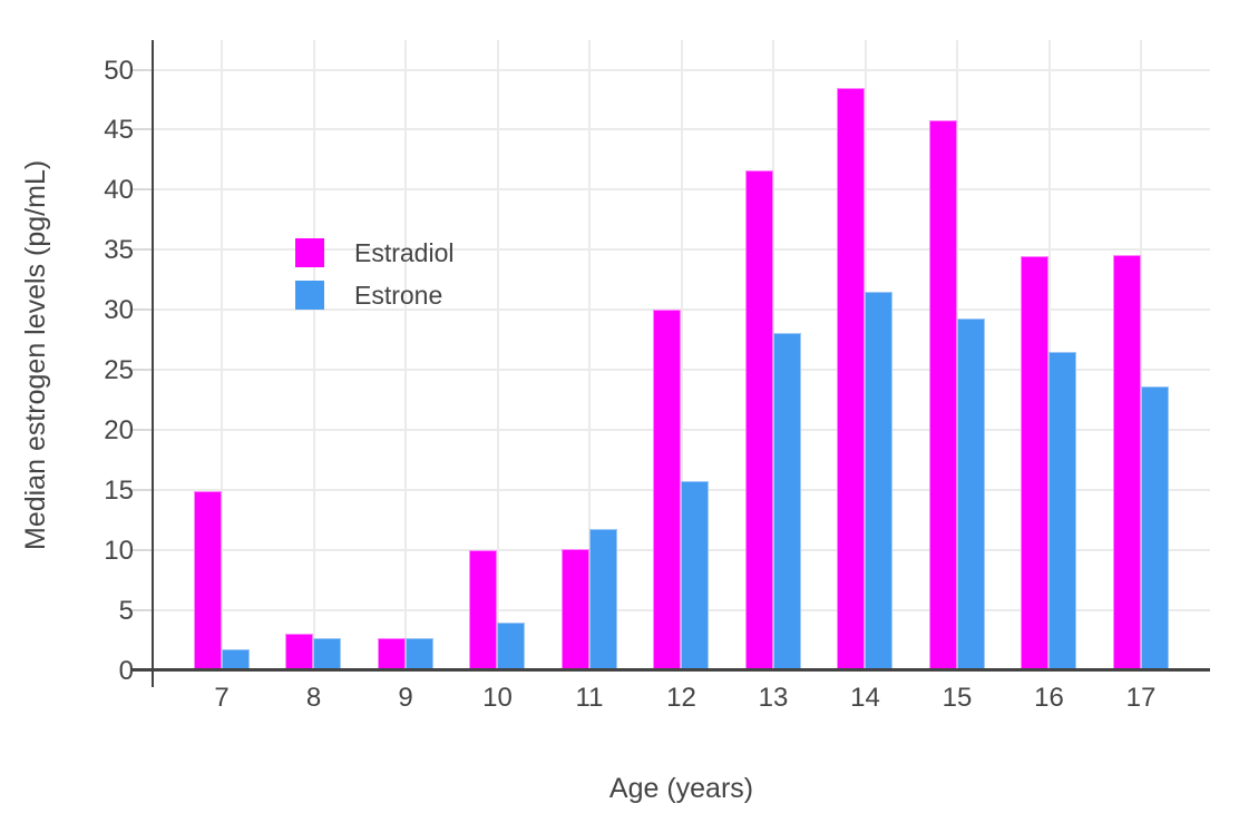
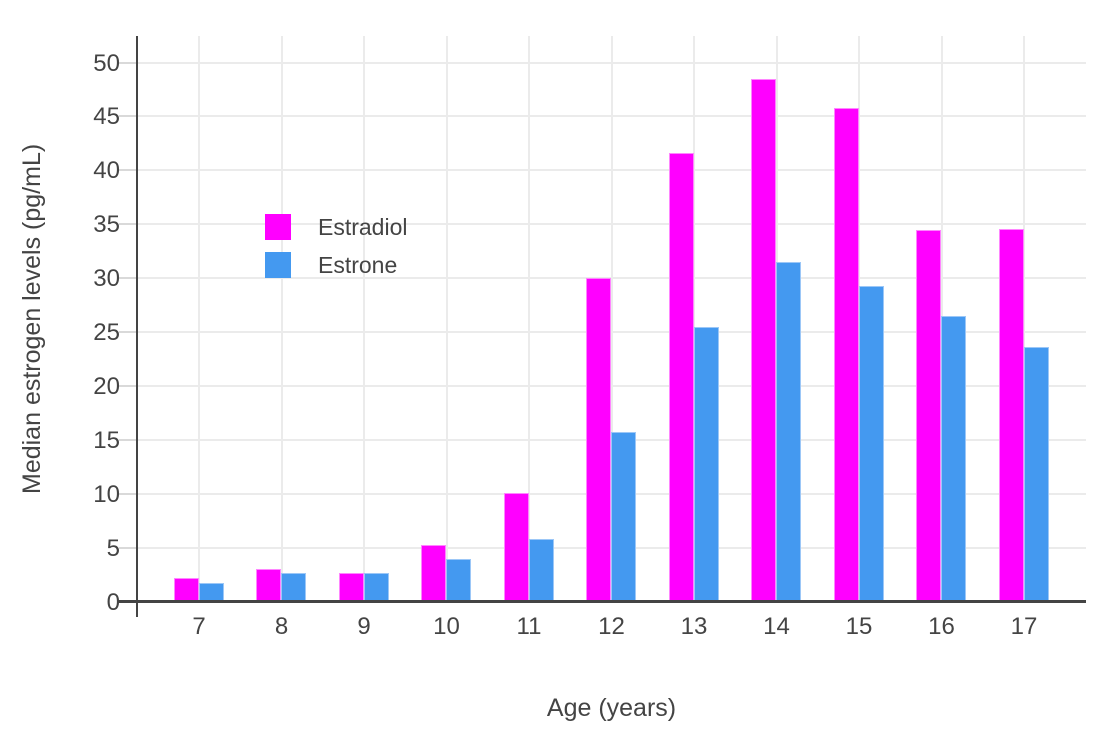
Estradiol/7: 14.9 -> 2.2
Estradiol/10: 10.0 -> 5.2
Estrone/11: 11.7 -> 5.8
Estrone/13: 28.1 -> 25.5
